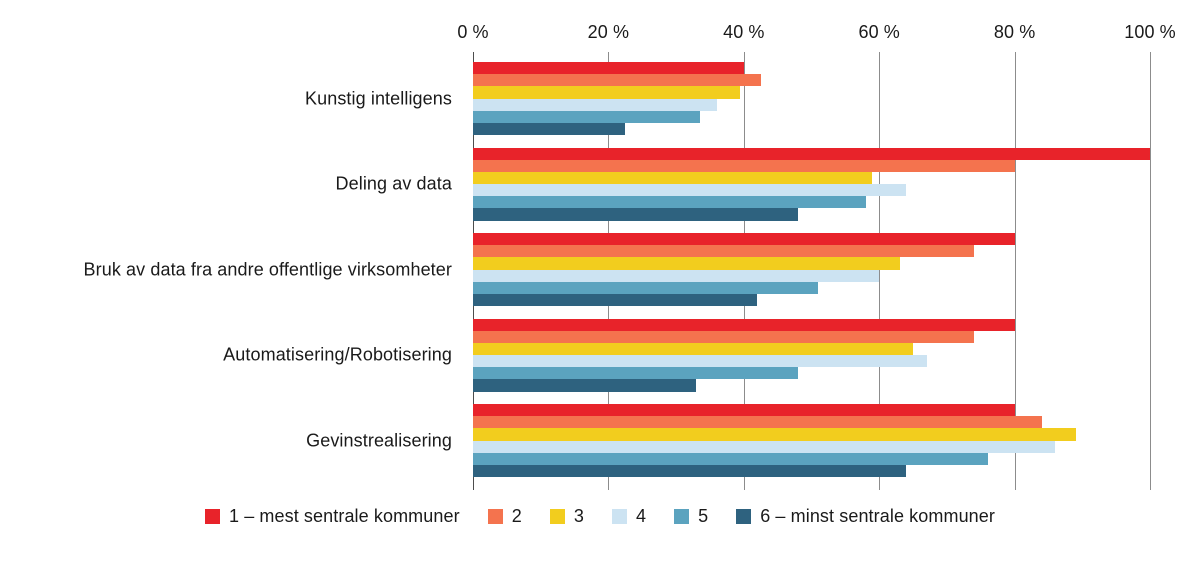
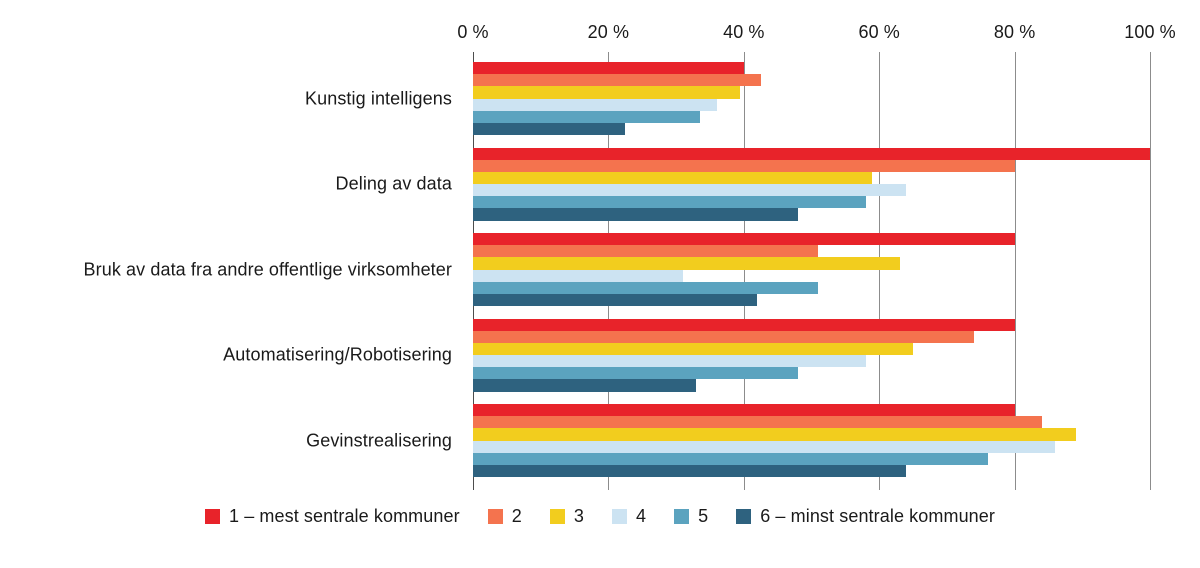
2/Bruk av data fra andre offentlige virksomheter: 74% -> 51%
4/Bruk av data fra andre offentlige virksomheter: 60% -> 31%
4/Automatisering/Robotisering: 67% -> 58%
